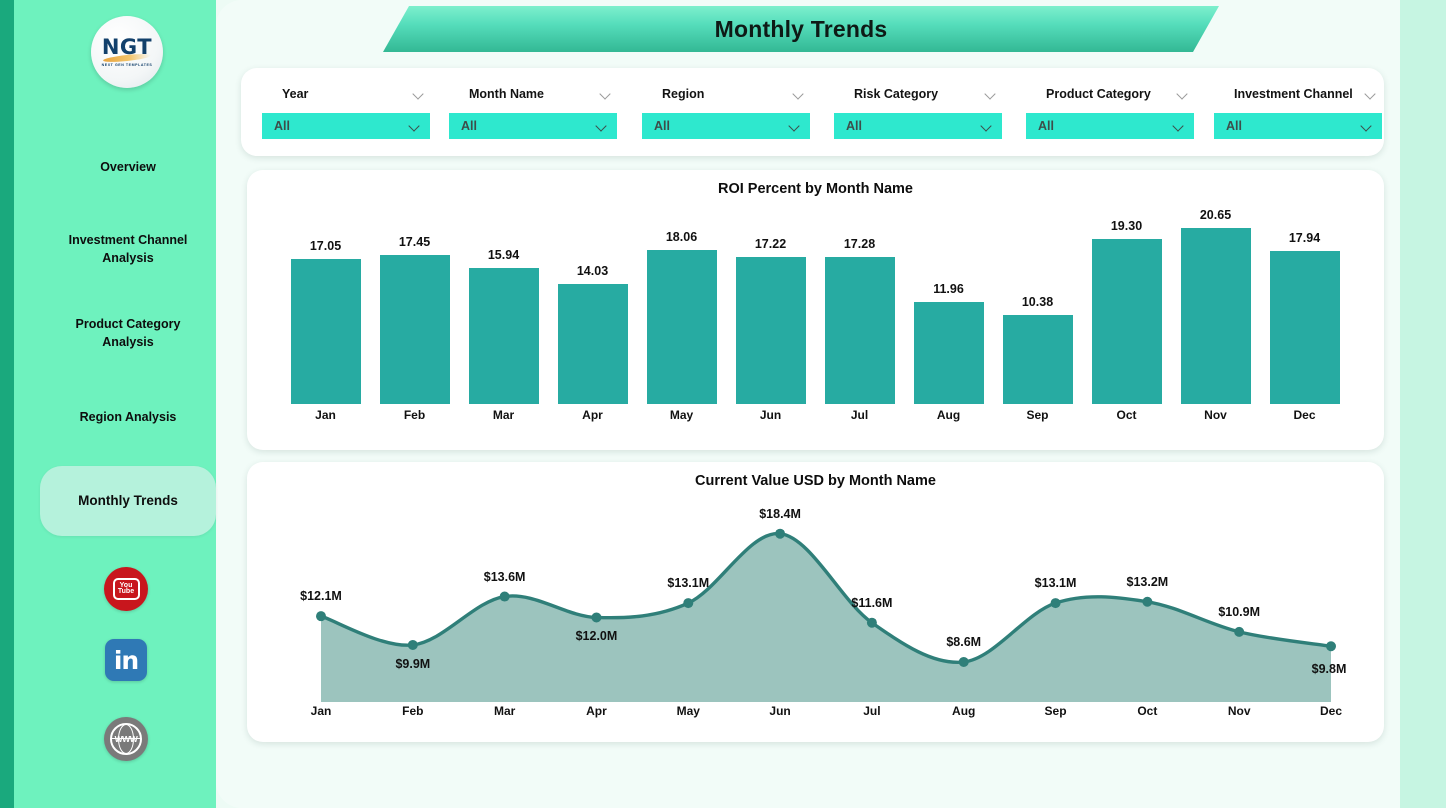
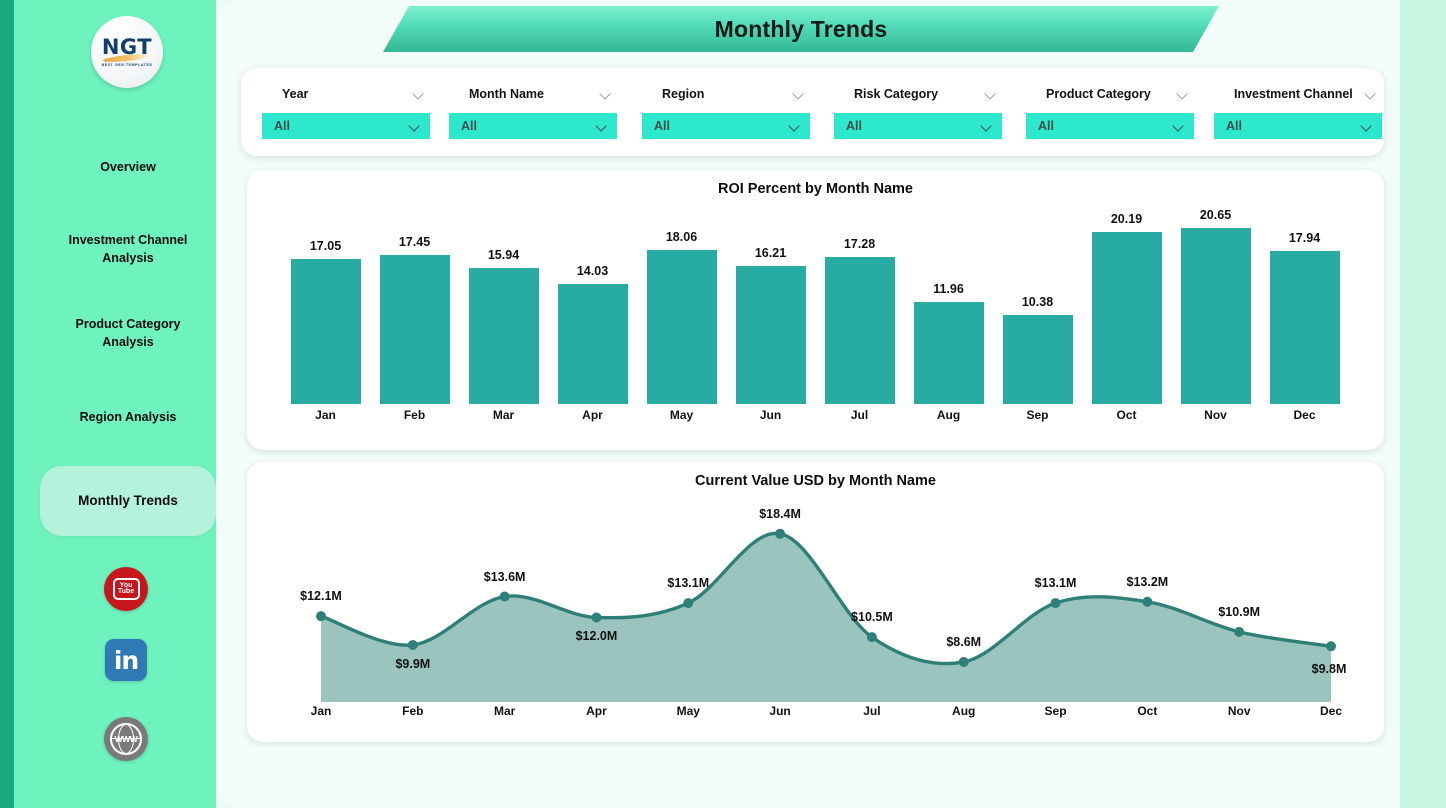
ROI Percent by Month Name/Jun: 17.22 -> 16.21
ROI Percent by Month Name/Oct: 19.30 -> 20.19
Current Value USD by Month Name/Jul: $11.6M -> $10.5M
